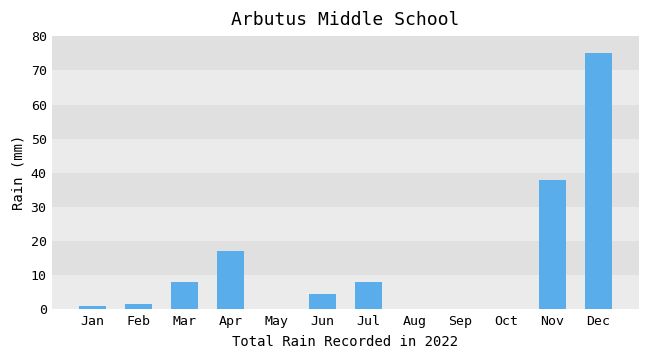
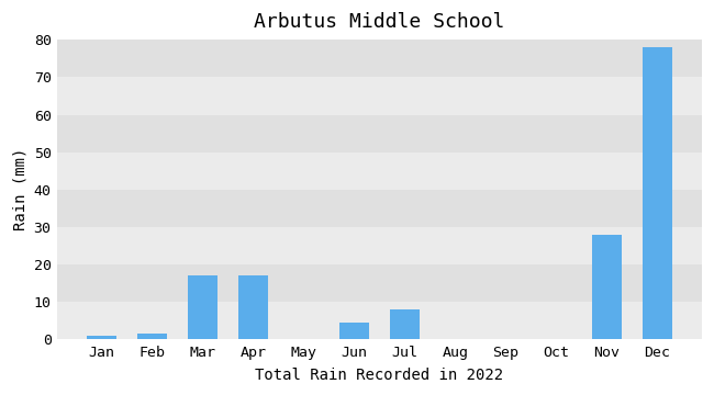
Mar: 8.0 -> 17.0
Nov: 38.0 -> 28.0
Dec: 75.0 -> 78.0
